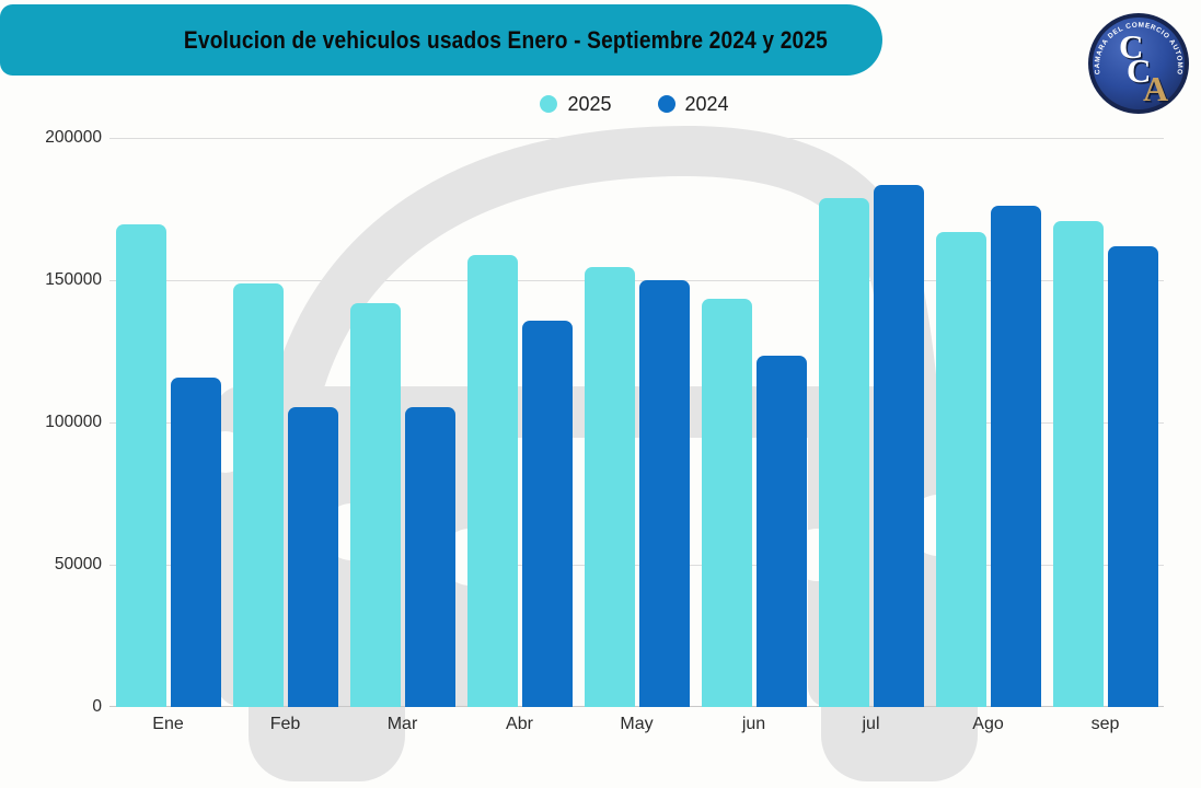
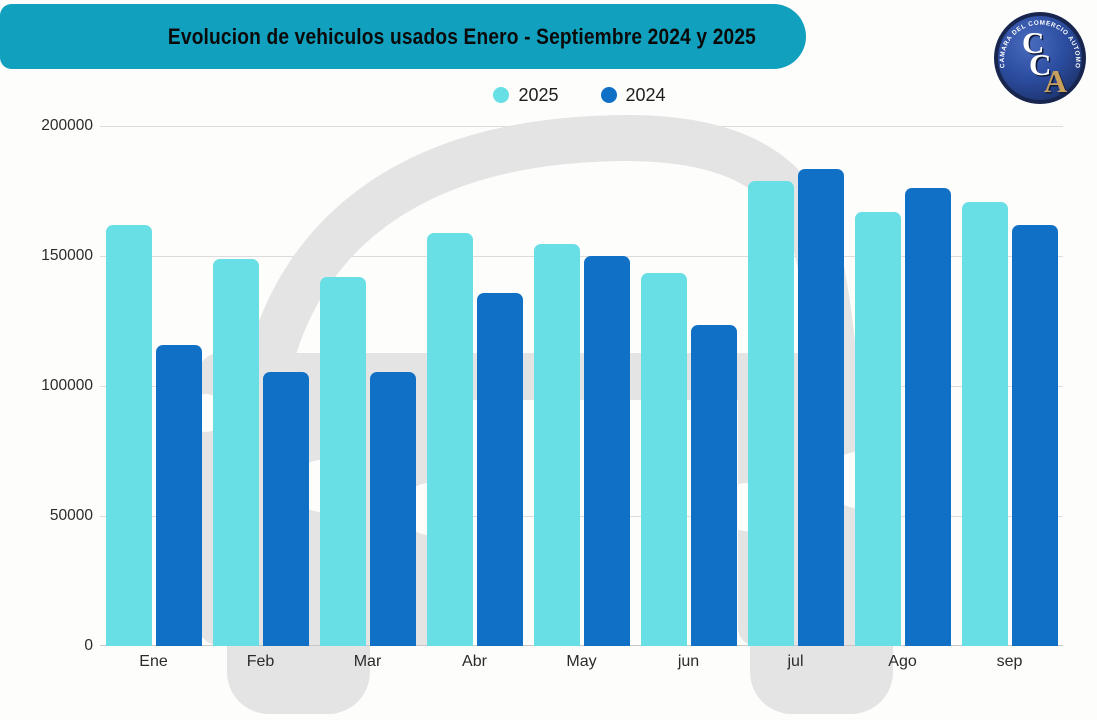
2025/Ene: 170000 -> 162000
